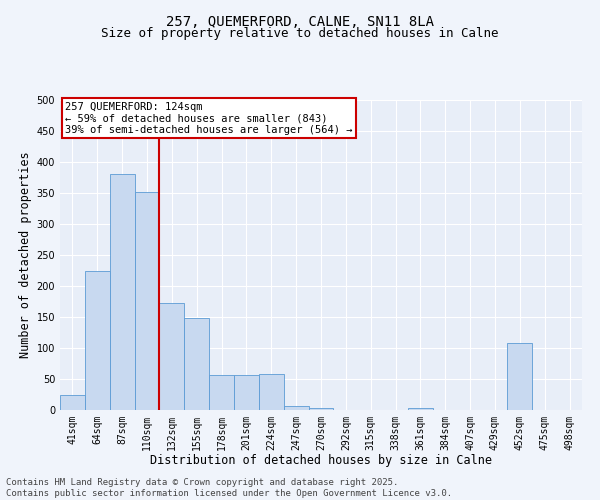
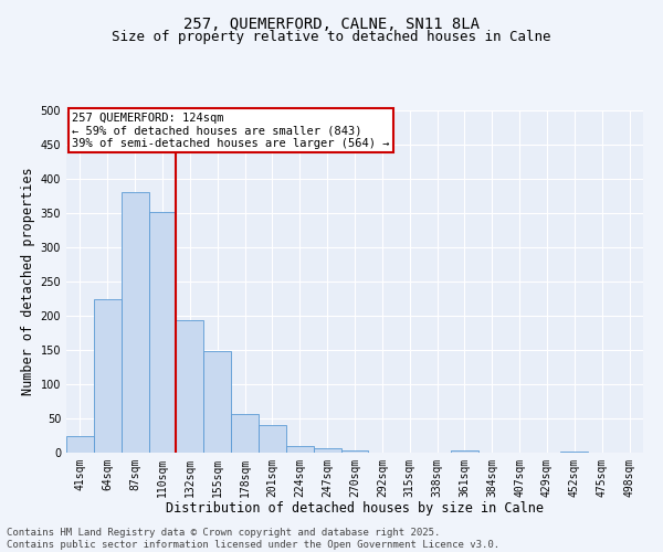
132sqm: 172 -> 193
201sqm: 56 -> 40
224sqm: 58 -> 10
452sqm: 108 -> 2
